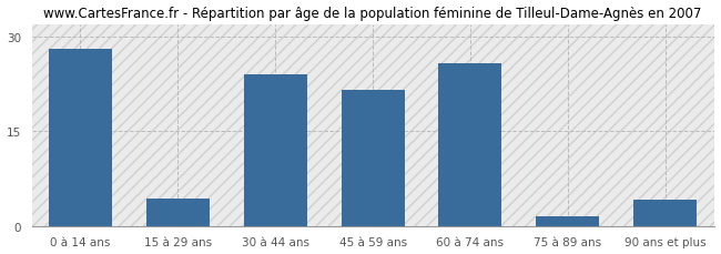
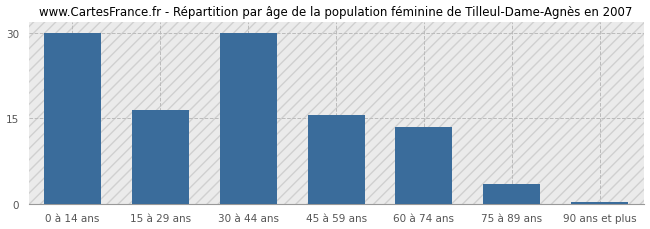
0 à 14 ans: 28.0 -> 30.0
15 à 29 ans: 4.4 -> 16.5
30 à 44 ans: 24.0 -> 30.0
45 à 59 ans: 21.6 -> 15.5
60 à 74 ans: 25.8 -> 13.5
75 à 89 ans: 1.6 -> 3.5
90 ans et plus: 4.2 -> 0.3
